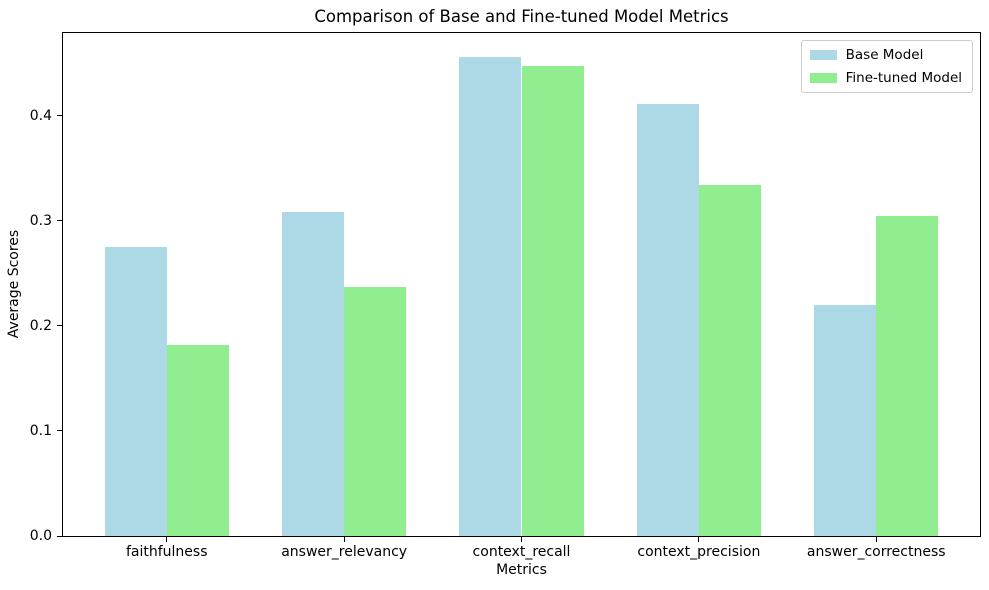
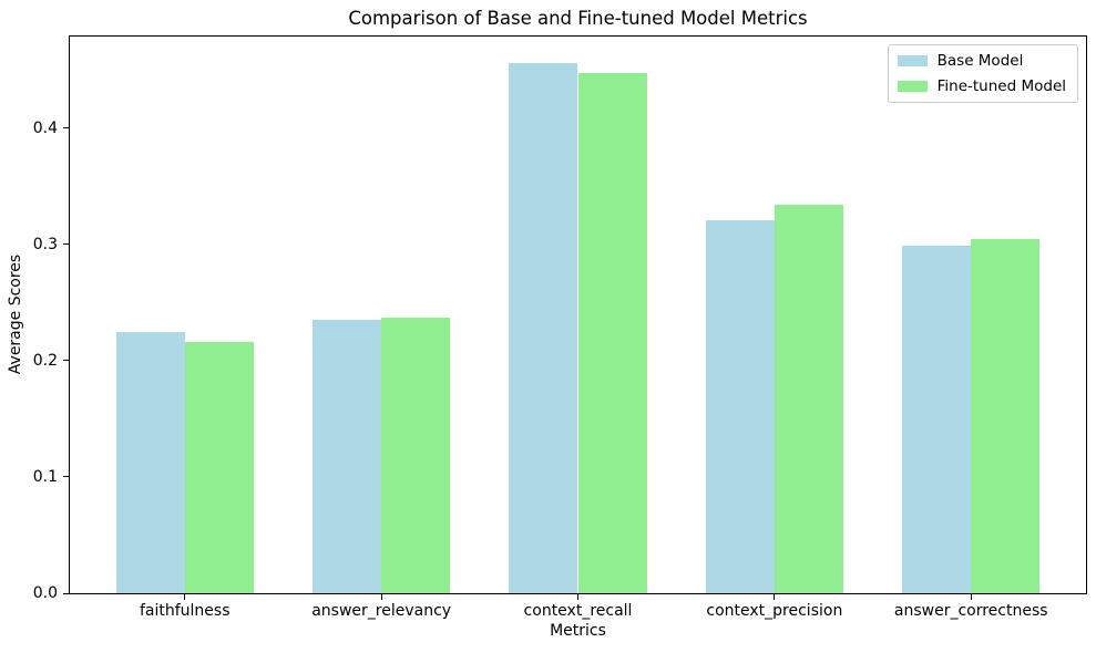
Base Model/faithfulness: 0.275 -> 0.225
Fine-tuned Model/faithfulness: 0.182 -> 0.216
Base Model/answer_relevancy: 0.308 -> 0.235
Base Model/context_precision: 0.411 -> 0.321
Base Model/answer_correctness: 0.220 -> 0.299
